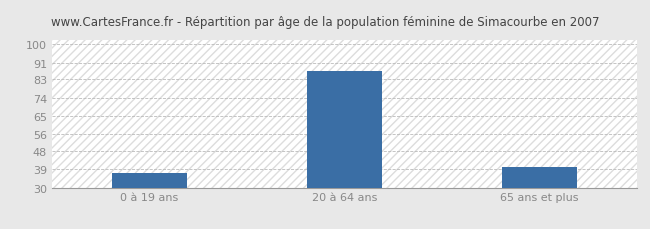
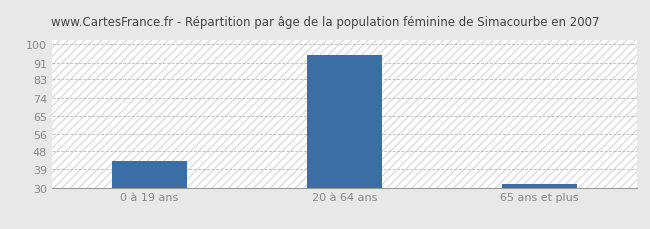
0 à 19 ans: 37 -> 43
20 à 64 ans: 87 -> 95
65 ans et plus: 40 -> 32
